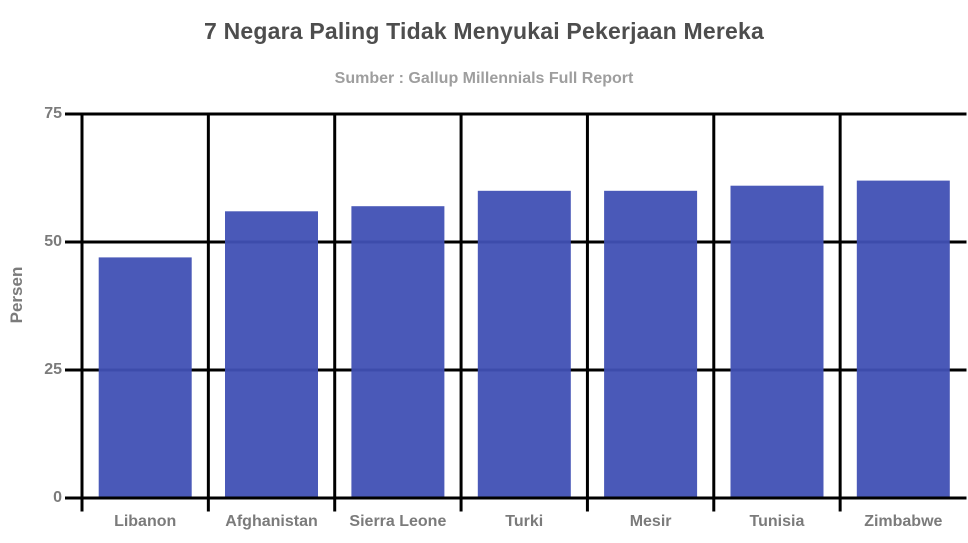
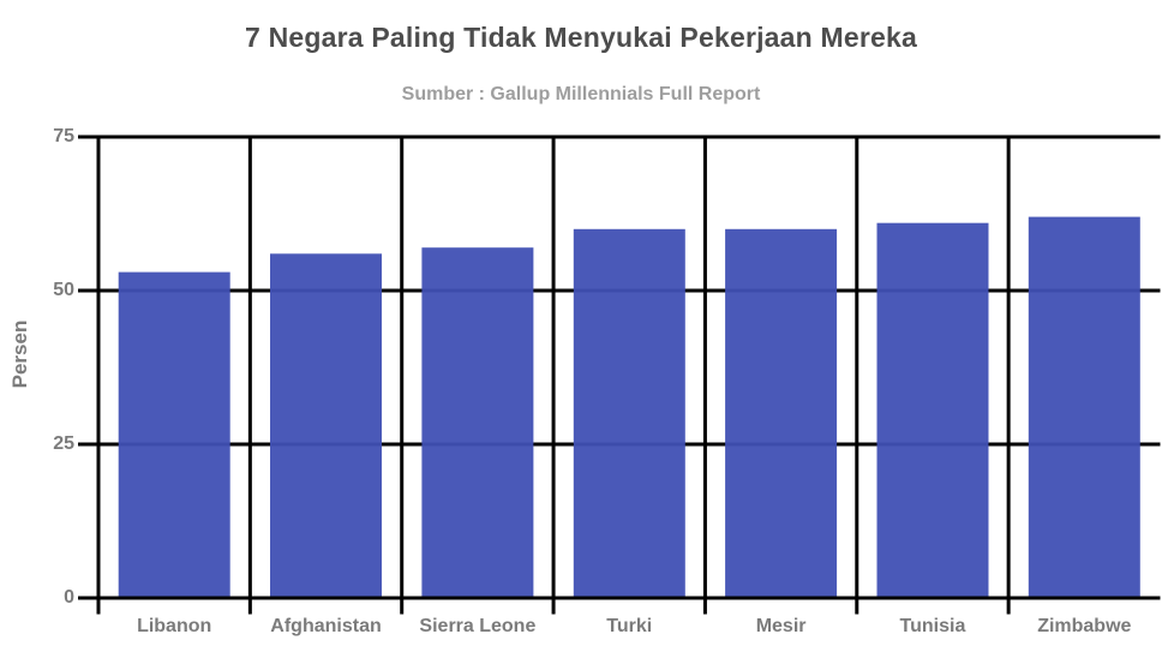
Libanon: 47 -> 53
